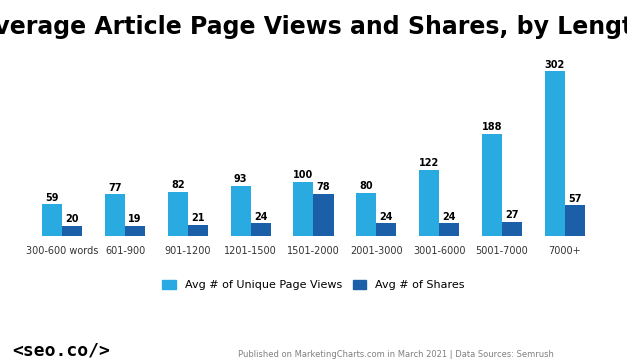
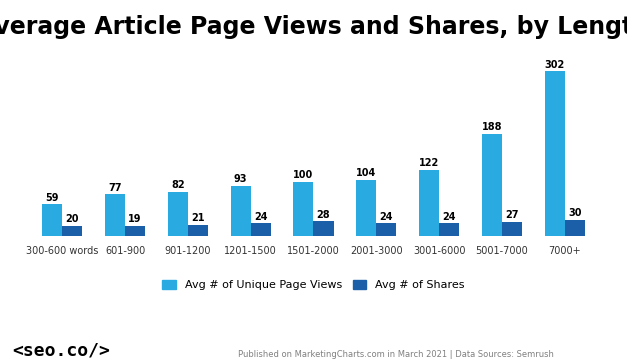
Avg # of Shares/1501-2000: 78 -> 28
Avg # of Unique Page Views/2001-3000: 80 -> 104
Avg # of Shares/7000+: 57 -> 30
